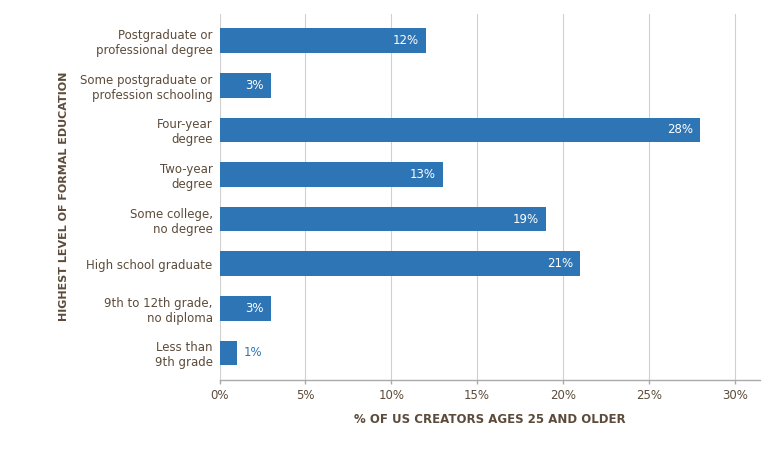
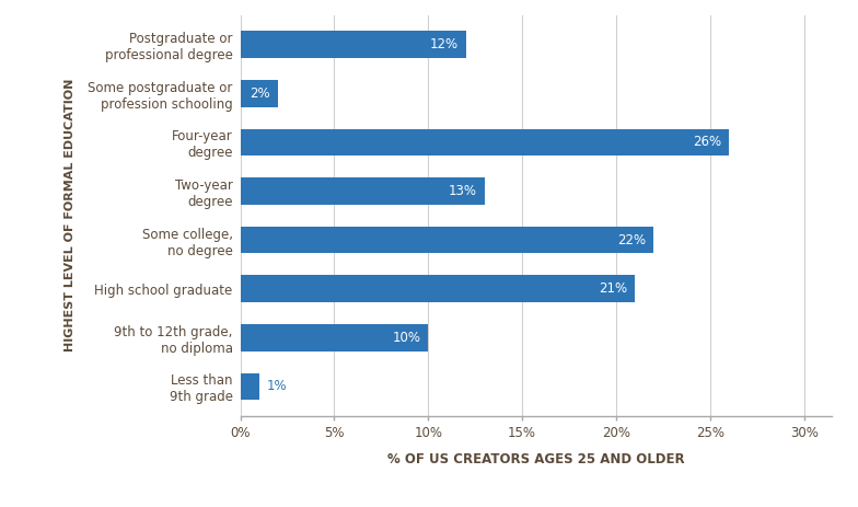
Some postgraduate or profession schooling: 3% -> 2%
Four-year degree: 28% -> 26%
Some college, no degree: 19% -> 22%
9th to 12th grade, no diploma: 3% -> 10%
